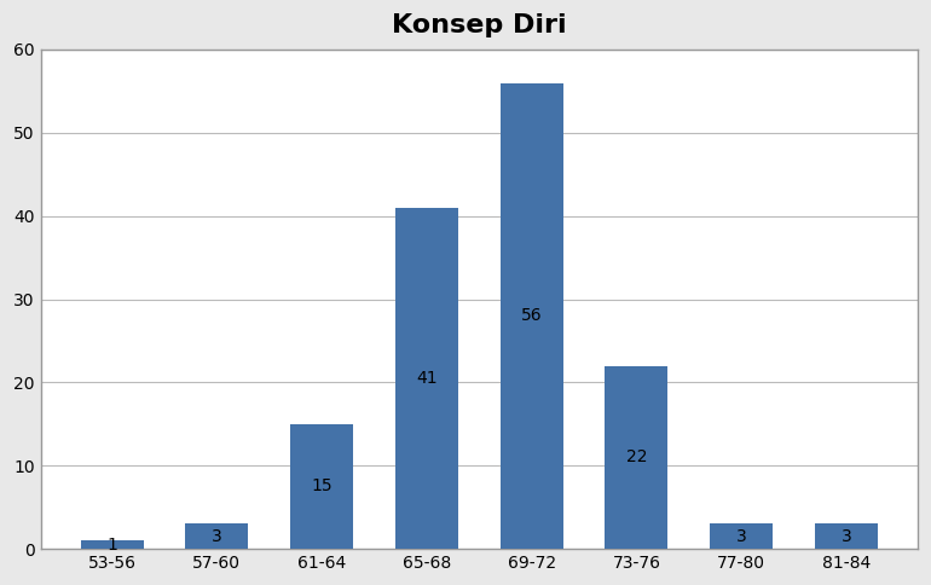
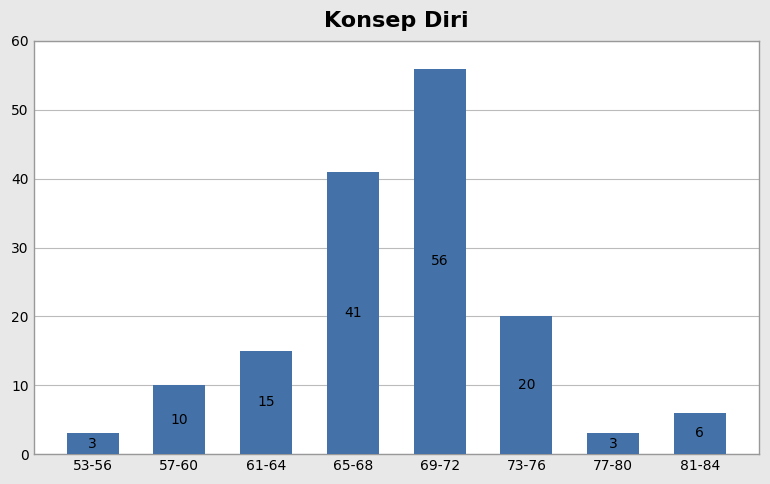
53-56: 1 -> 3
57-60: 3 -> 10
73-76: 22 -> 20
81-84: 3 -> 6
